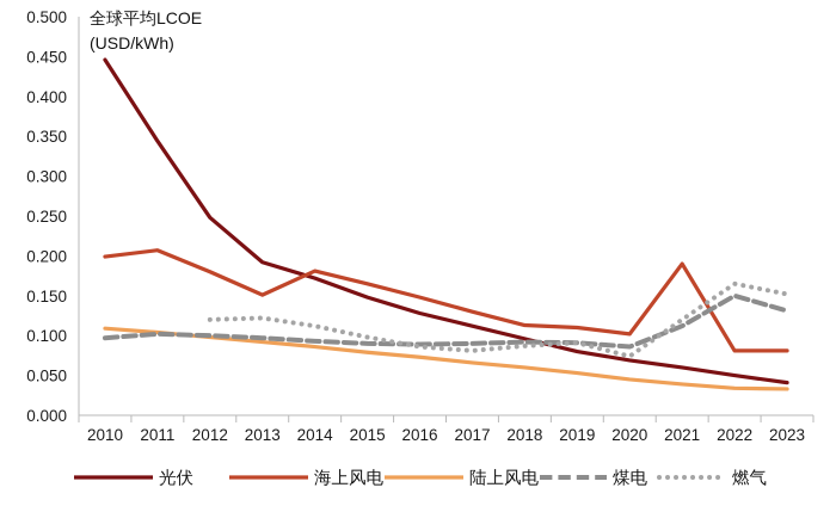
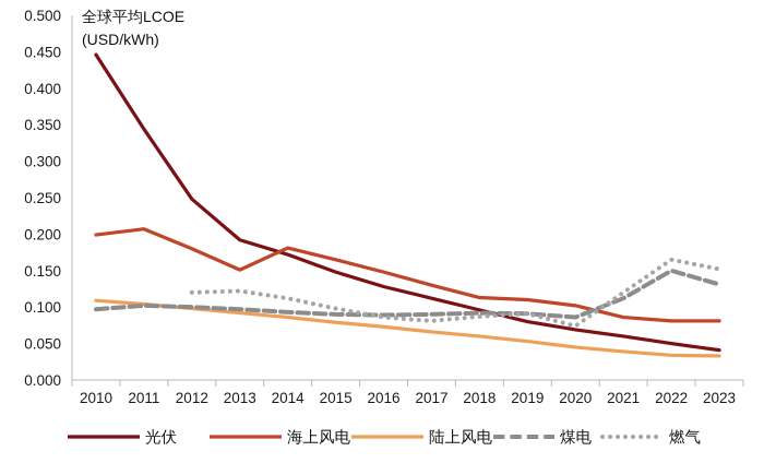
海上风电/2021: 0.19 -> 0.09
